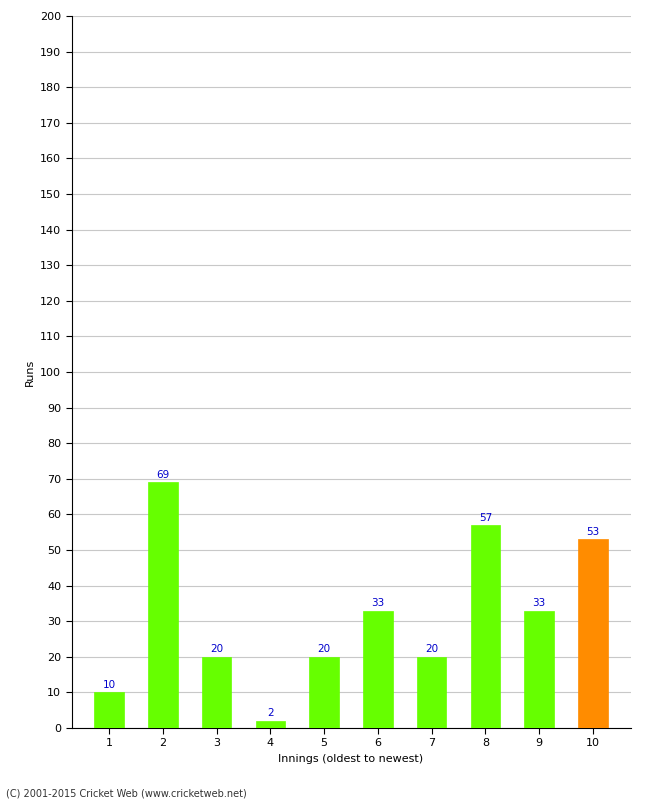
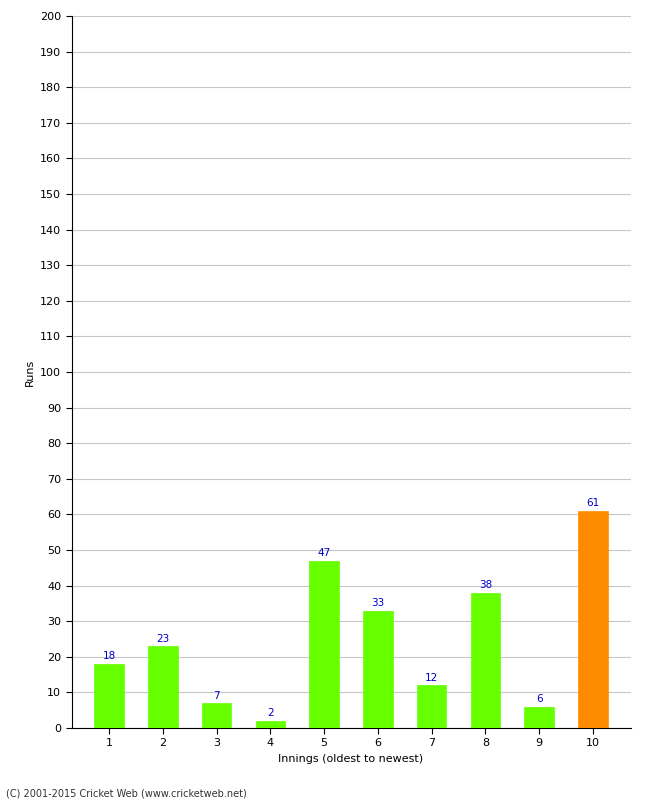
1: 10 -> 18
2: 69 -> 23
3: 20 -> 7
5: 20 -> 47
7: 20 -> 12
8: 57 -> 38
9: 33 -> 6
10: 53 -> 61
